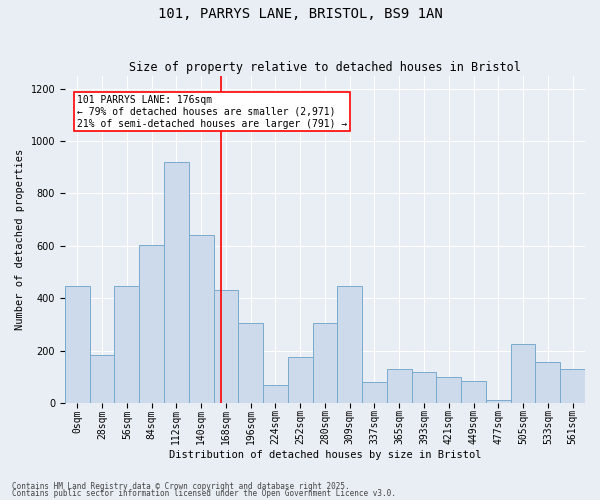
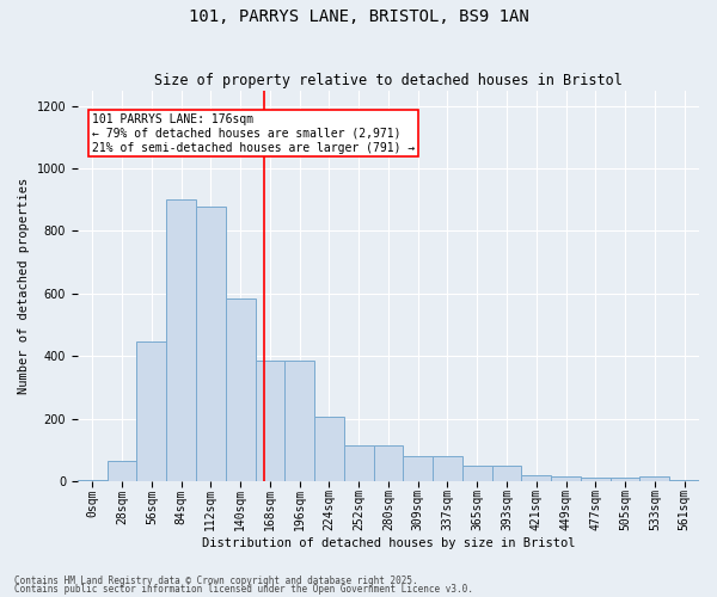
0sqm: 445 -> 5
28sqm: 185 -> 65
84sqm: 605 -> 900
112sqm: 920 -> 880
140sqm: 640 -> 585
168sqm: 430 -> 385
196sqm: 305 -> 385
224sqm: 70 -> 205
252sqm: 175 -> 115
280sqm: 305 -> 115
309sqm: 445 -> 80
365sqm: 130 -> 50
393sqm: 120 -> 50
421sqm: 100 -> 20
449sqm: 85 -> 15
505sqm: 225 -> 12
533sqm: 155 -> 15
561sqm: 130 -> 3
